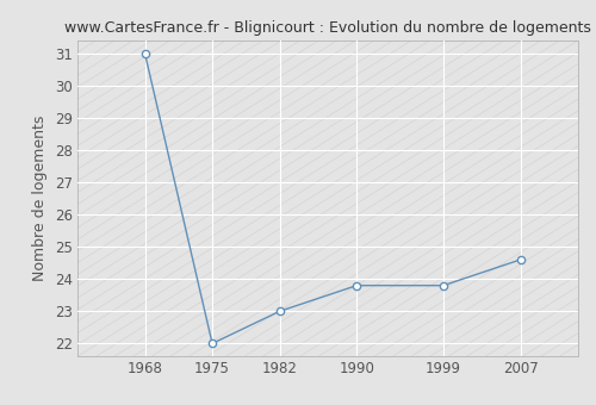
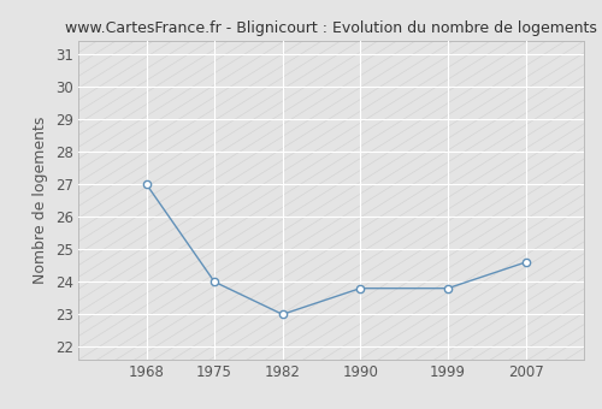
1968: 31.0 -> 27.0
1975: 22.0 -> 24.0
